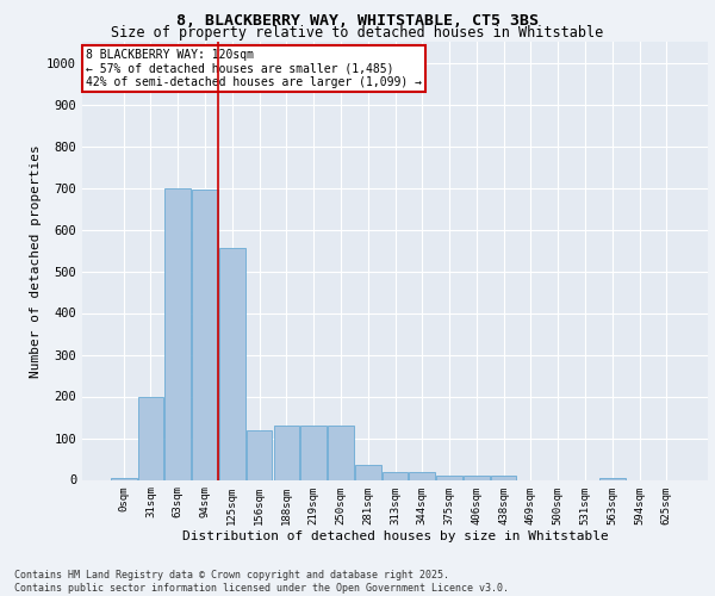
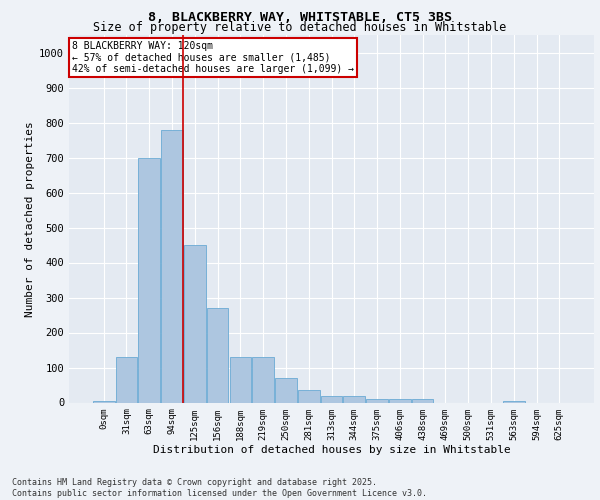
31sqm: 200 -> 130
94sqm: 695 -> 780
125sqm: 555 -> 450
156sqm: 120 -> 270
250sqm: 130 -> 70
